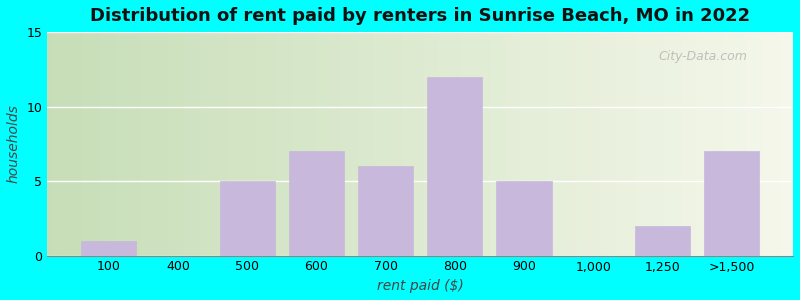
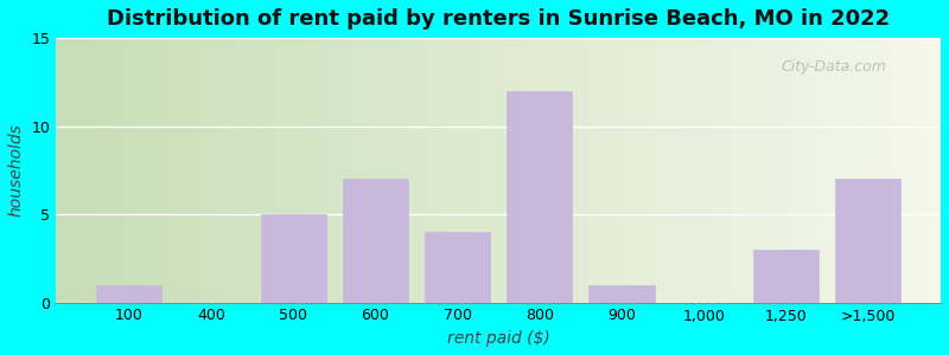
700: 6 -> 4
900: 5 -> 1
1,250: 2 -> 3
